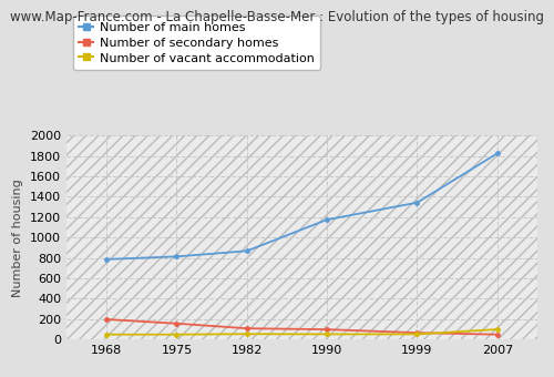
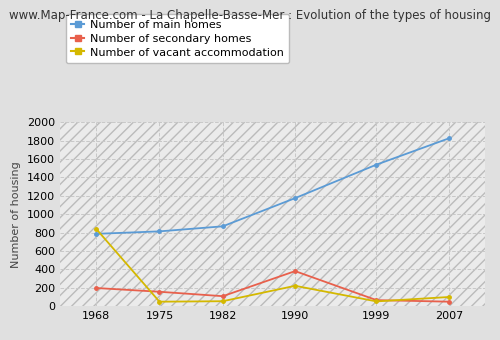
Number of vacant accommodation/1968: 50 -> 840
Number of secondary homes/1990: 100 -> 380
Number of vacant accommodation/1990: 50 -> 220
Number of main homes/1999: 1340 -> 1540
